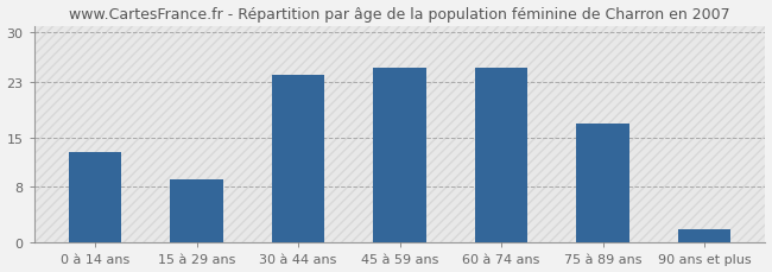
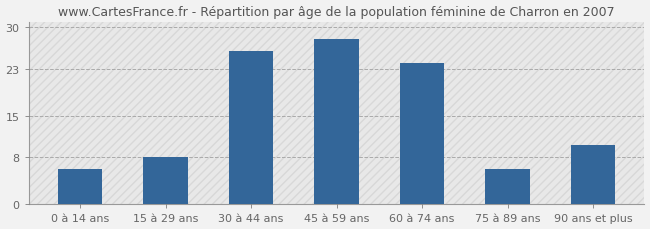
0 à 14 ans: 13 -> 6
15 à 29 ans: 9 -> 8
30 à 44 ans: 24 -> 26
45 à 59 ans: 25 -> 28
60 à 74 ans: 25 -> 24
75 à 89 ans: 17 -> 6
90 ans et plus: 2 -> 10
